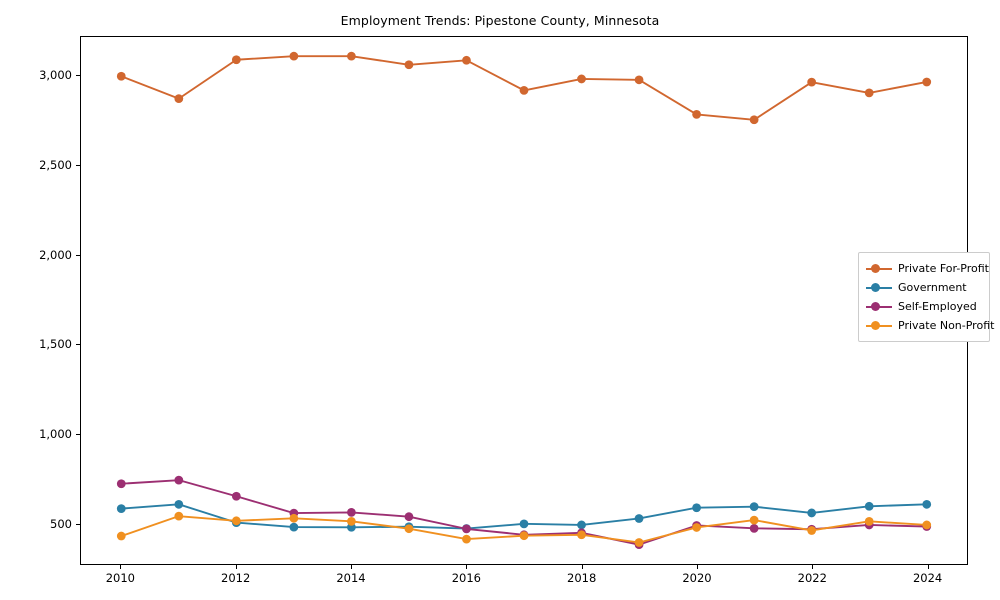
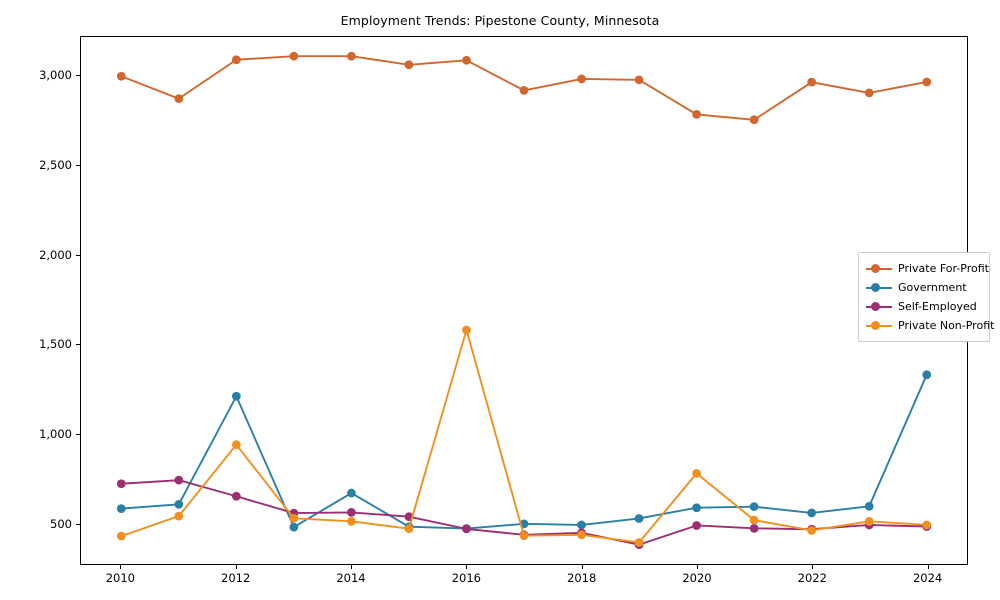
Government/2012: 500 -> 1210
Private Non-Profit/2012: 520 -> 940
Government/2014: 480 -> 670
Private Non-Profit/2016: 410 -> 1580
Private Non-Profit/2020: 480 -> 780
Government/2024: 610 -> 1330
